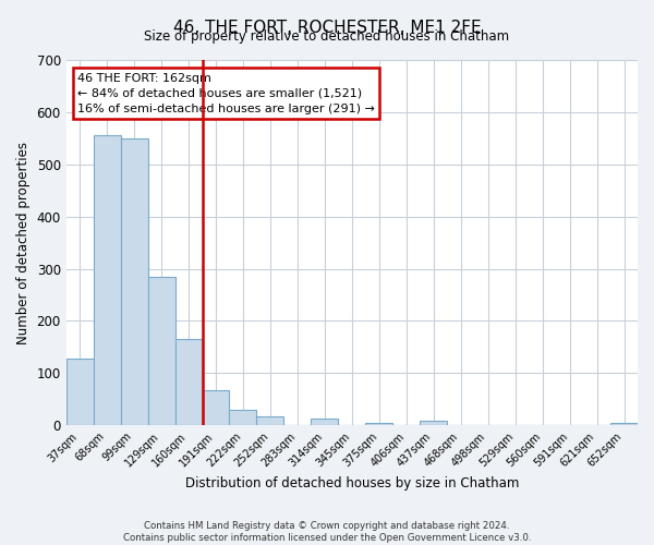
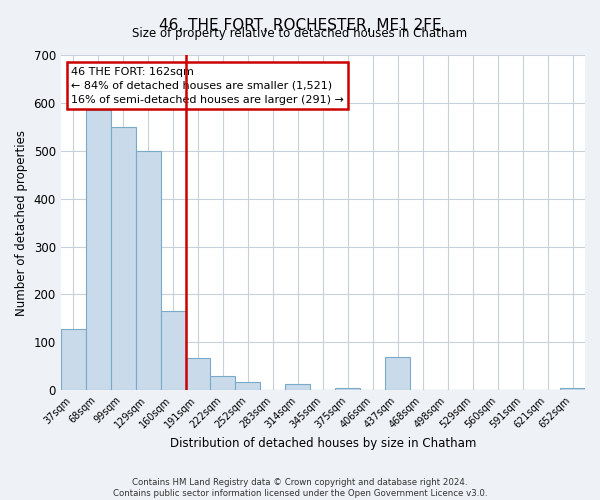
68sqm: 555 -> 585
129sqm: 285 -> 500
437sqm: 8 -> 70
